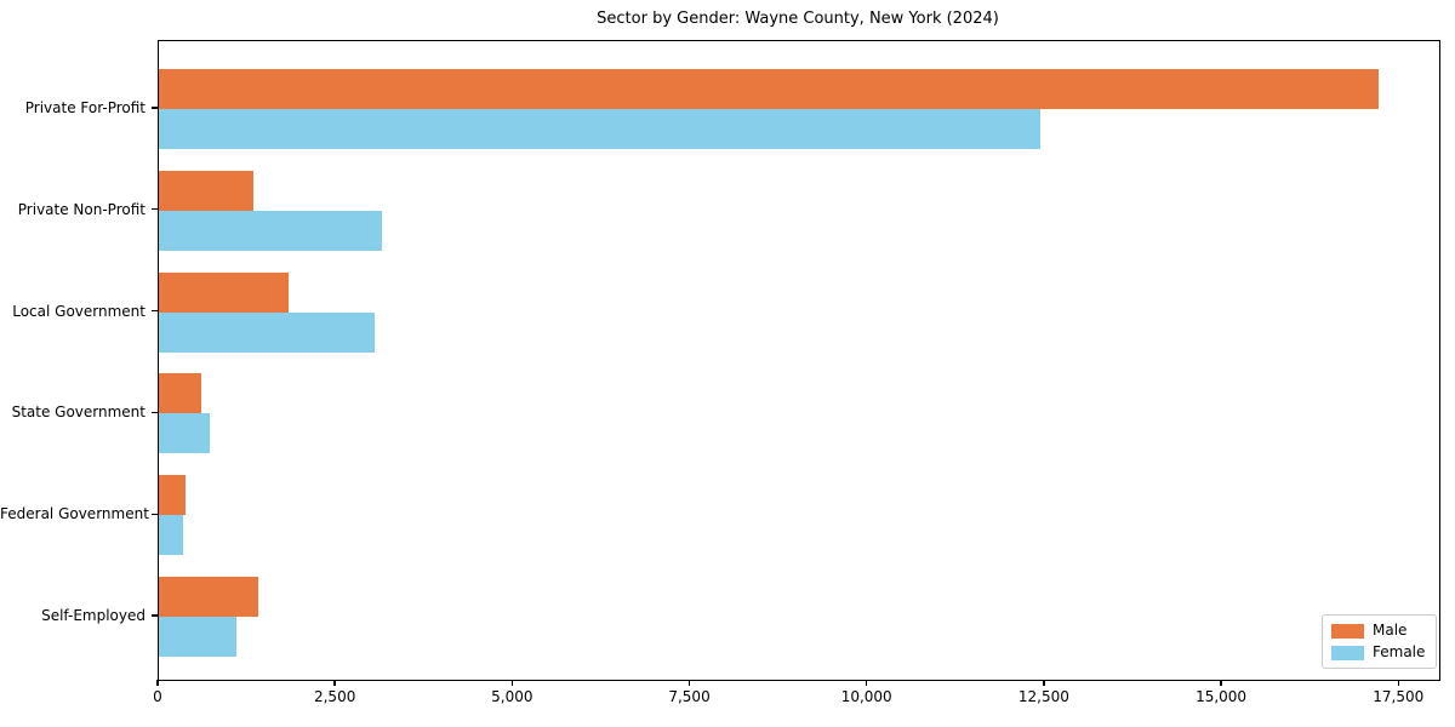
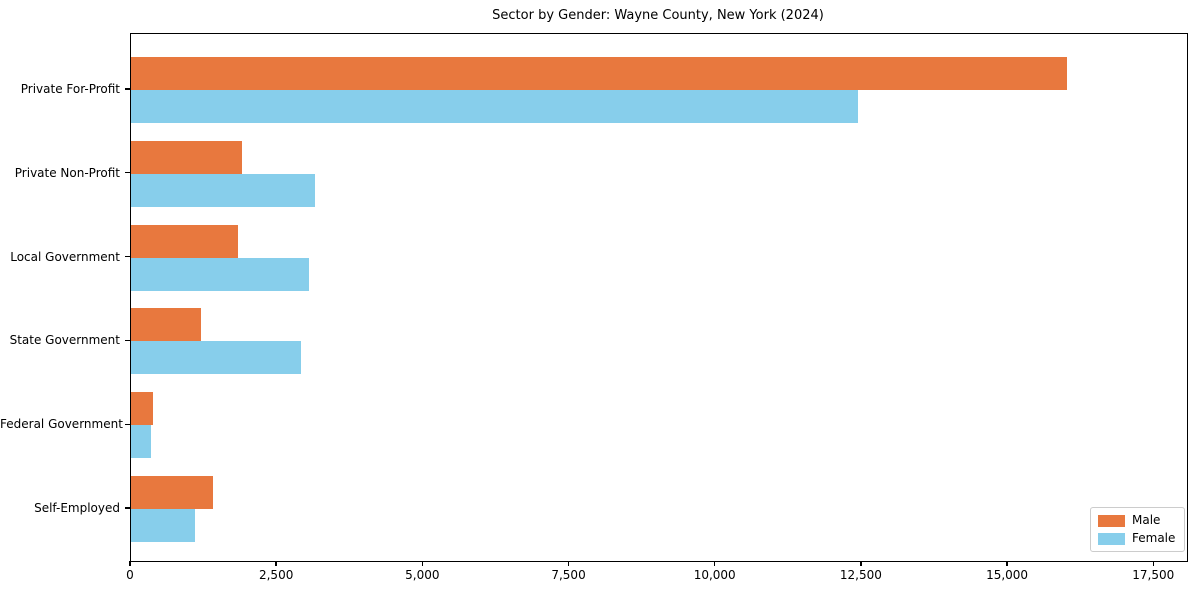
Male/Private For-Profit: 17200 -> 16000
Male/Private Non-Profit: 1300 -> 1900
Male/State Government: 600 -> 1200
Female/State Government: 700 -> 2900
